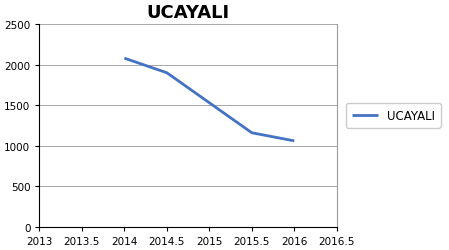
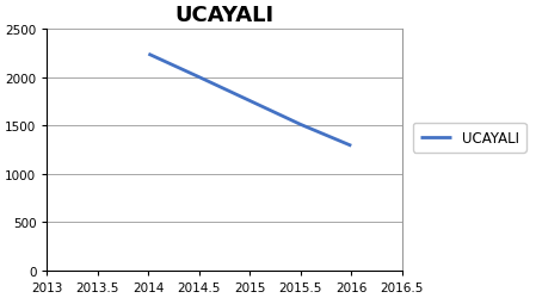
2014: 2080 -> 2240
2014.5: 1900 -> 2000
2015.5: 1160 -> 1510
2016: 1060 -> 1290
